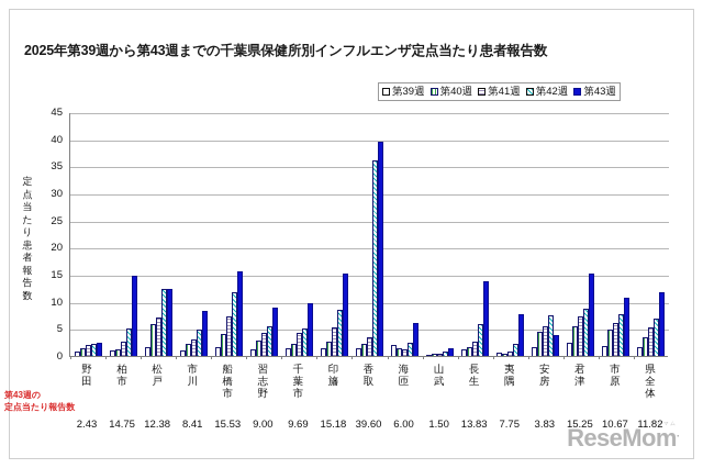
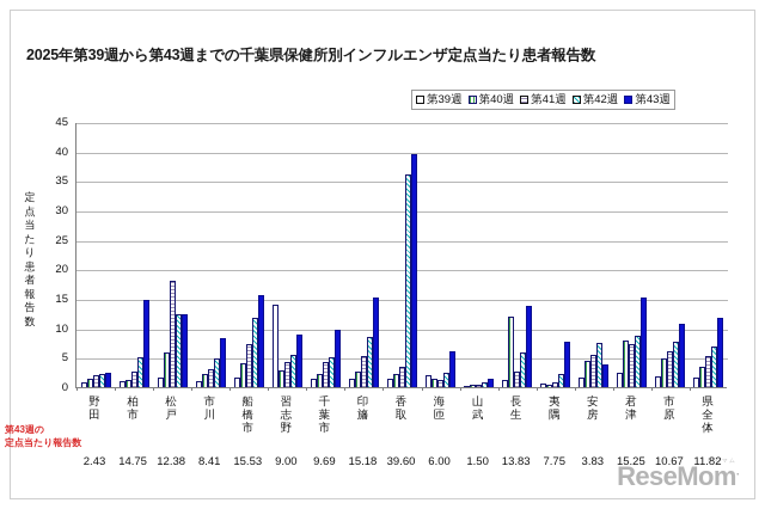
第41週/松戸: 7 -> 18
第39週/習志野: 1 -> 14
第40週/長生: 2 -> 12
第40週/君津: 5 -> 8
